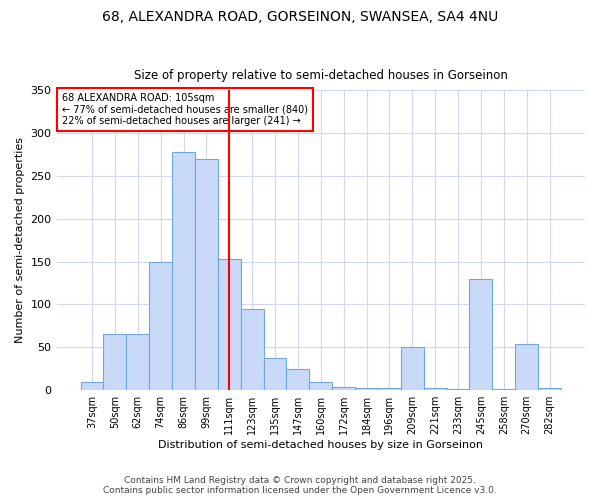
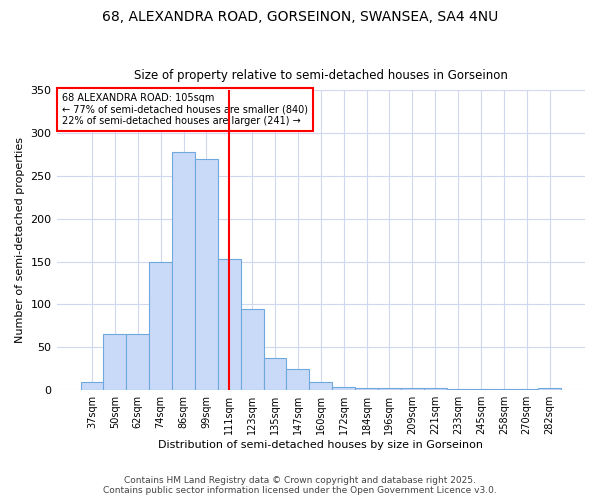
209sqm: 50 -> 2
245sqm: 130 -> 1
270sqm: 54 -> 1
